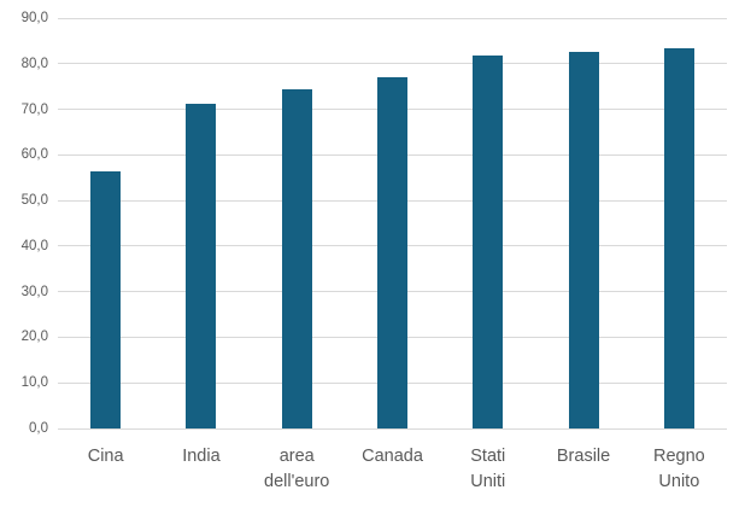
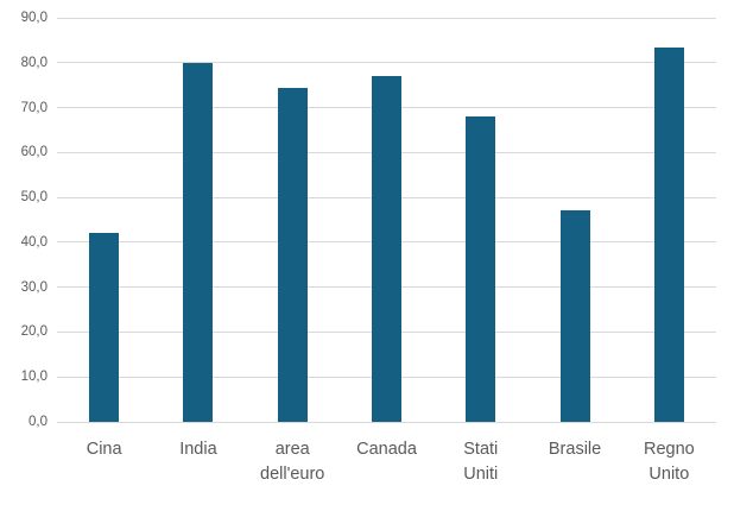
Cina: 56 -> 42
India: 71 -> 80
Stati Uniti: 82 -> 68
Brasile: 83 -> 47
